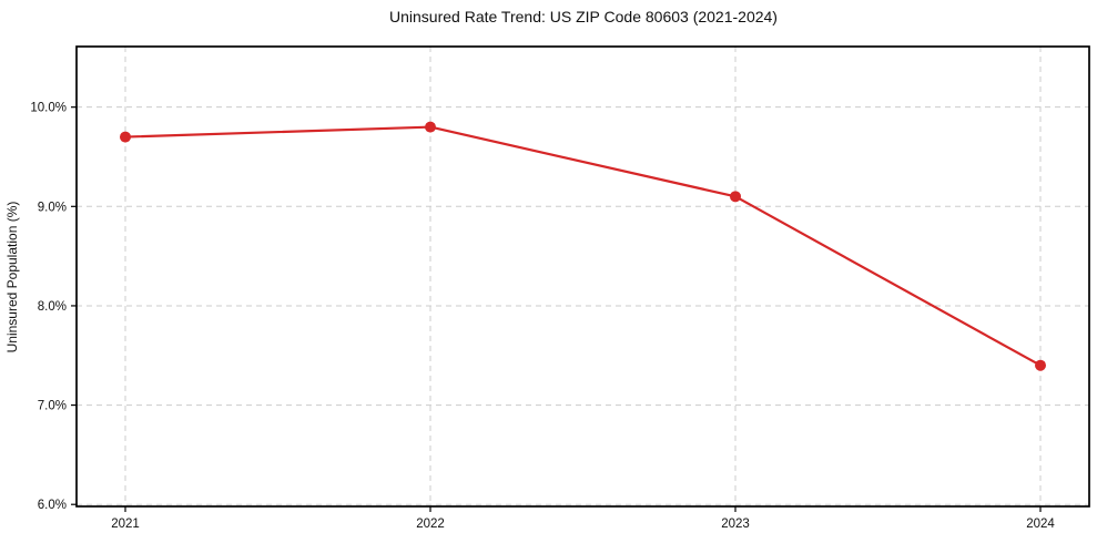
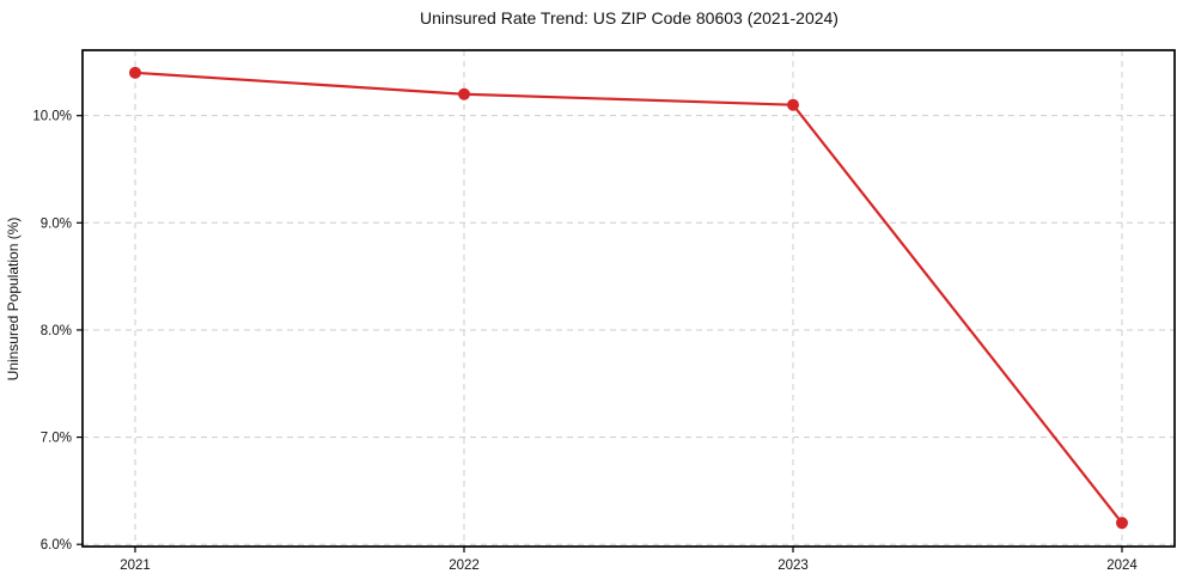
2021: 9.7% -> 10.4%
2022: 9.8% -> 10.2%
2023: 9.1% -> 10.1%
2024: 7.4% -> 6.2%
